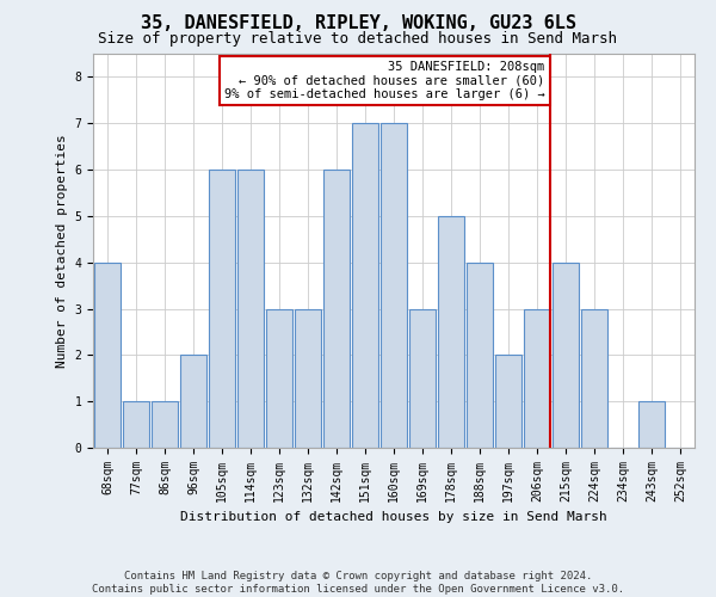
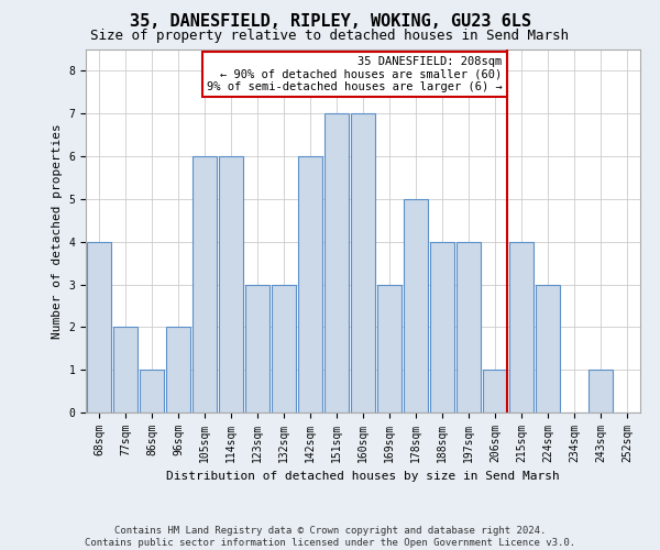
77sqm: 1 -> 2
197sqm: 2 -> 4
206sqm: 3 -> 1
